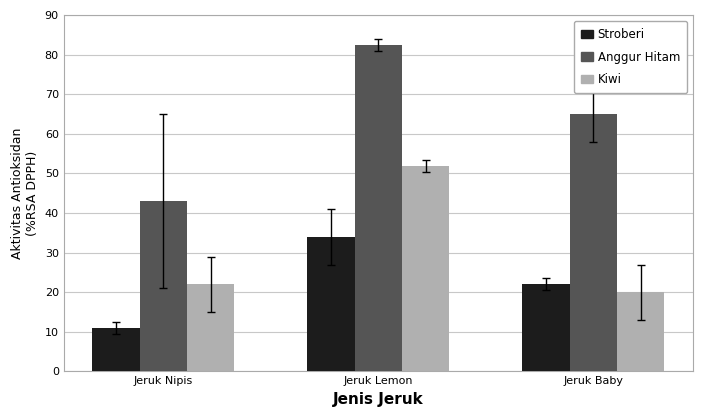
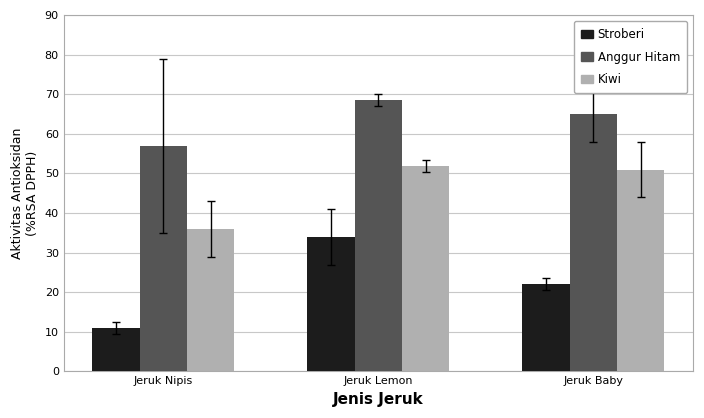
Anggur Hitam/Jeruk Nipis: 43.0 -> 57.0
Kiwi/Jeruk Nipis: 22 -> 36
Anggur Hitam/Jeruk Lemon: 82.5 -> 68.5
Kiwi/Jeruk Baby: 20 -> 51
